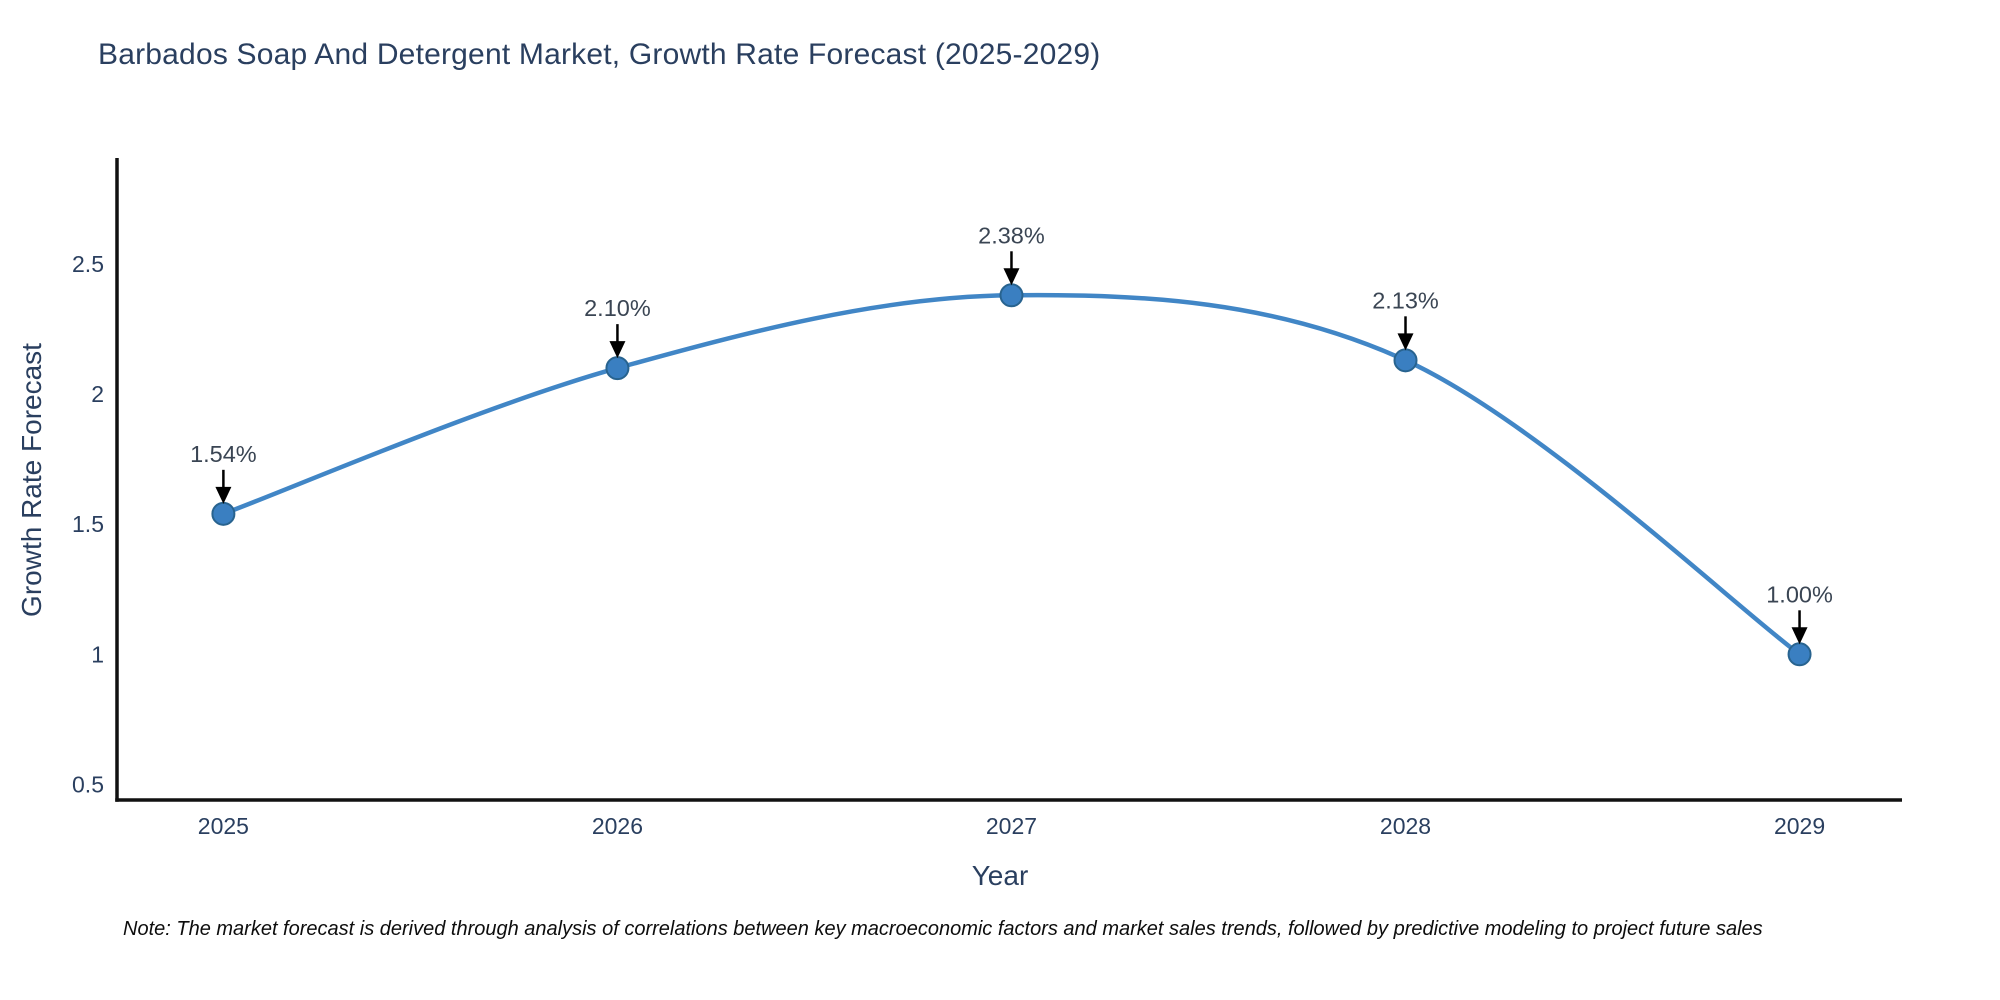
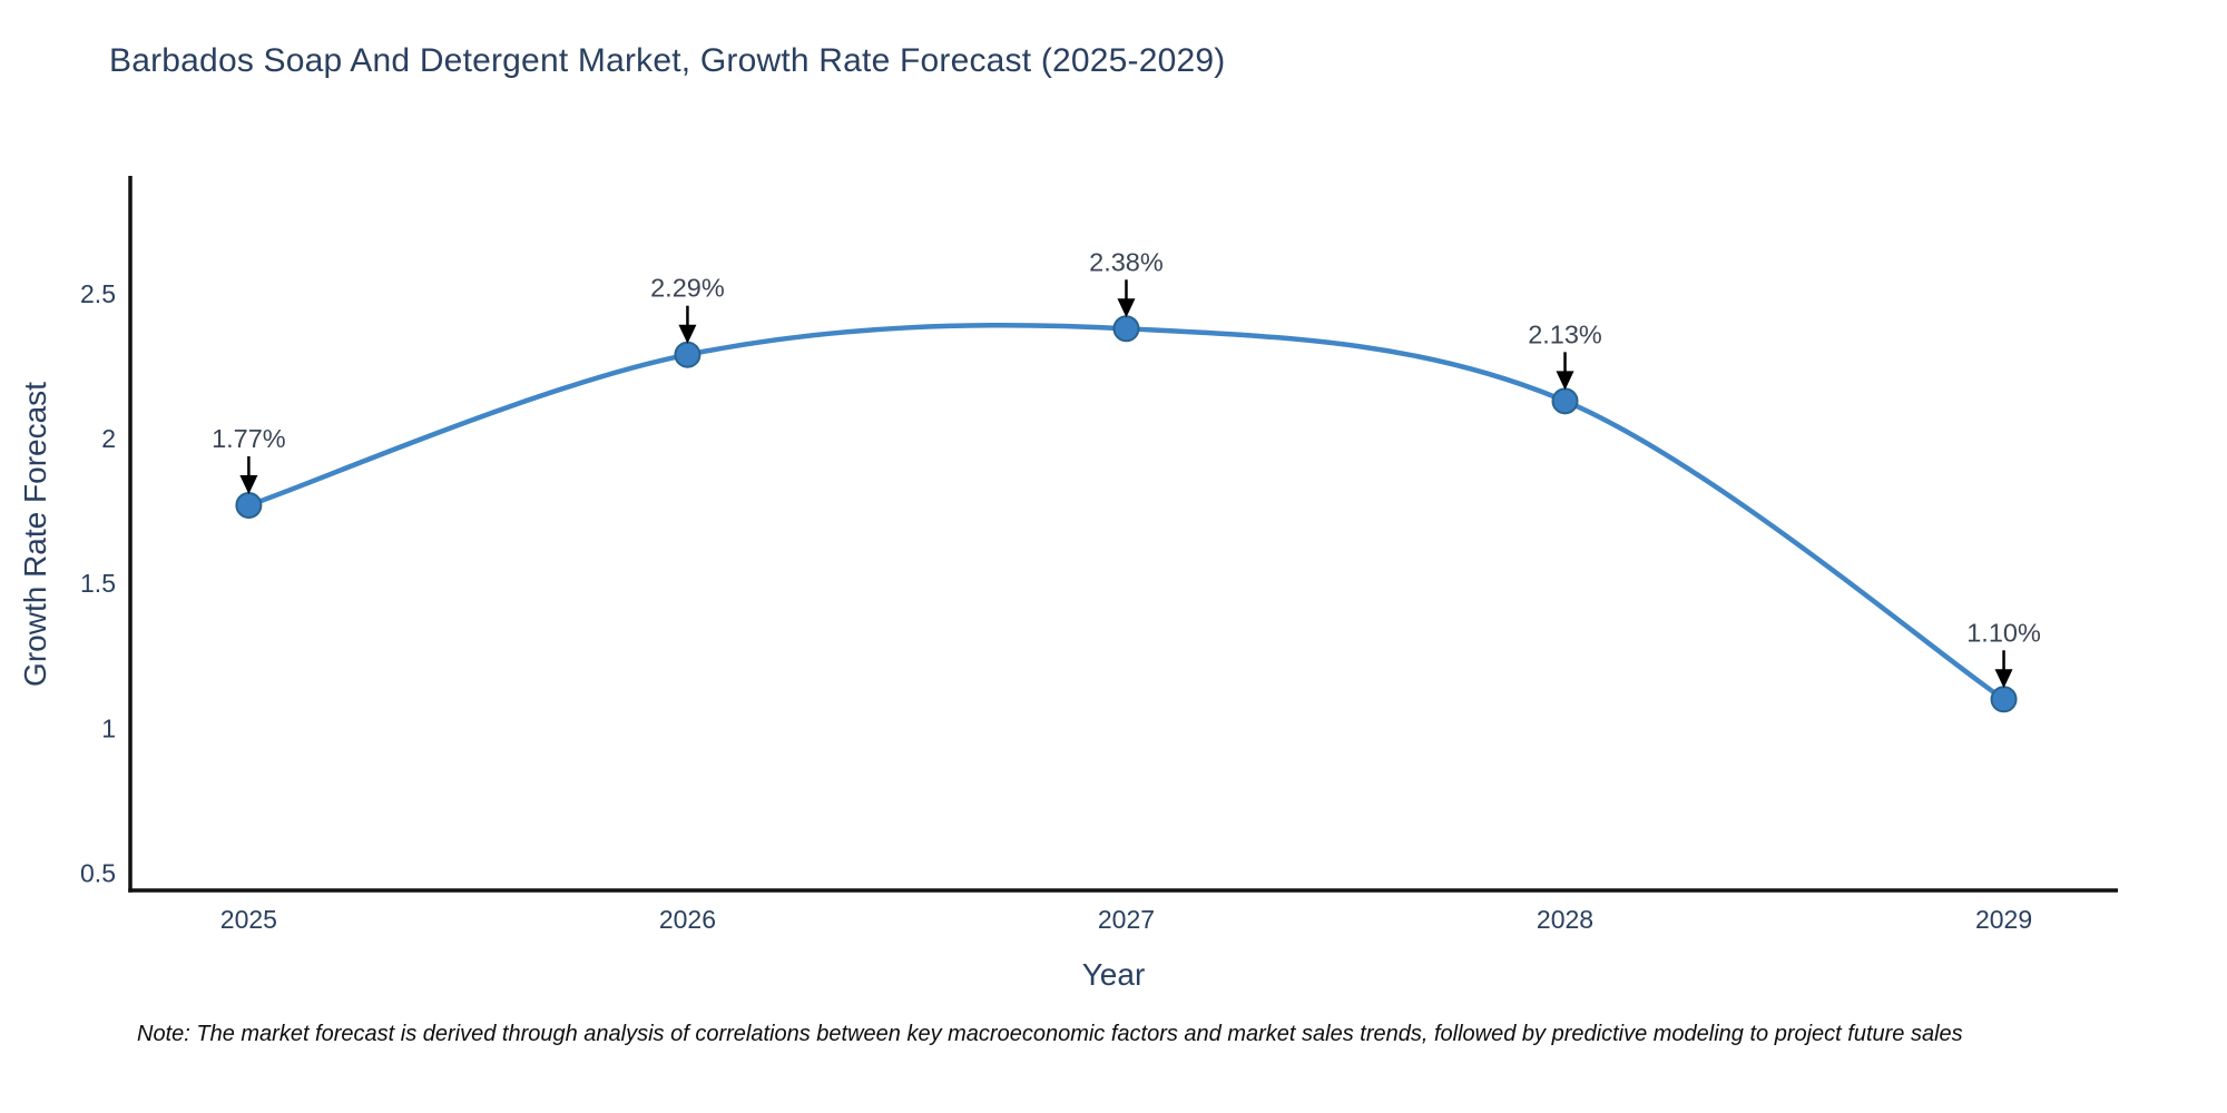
2025: 1.54% -> 1.77%
2026: 2.10% -> 2.29%
2029: 1.00% -> 1.10%
